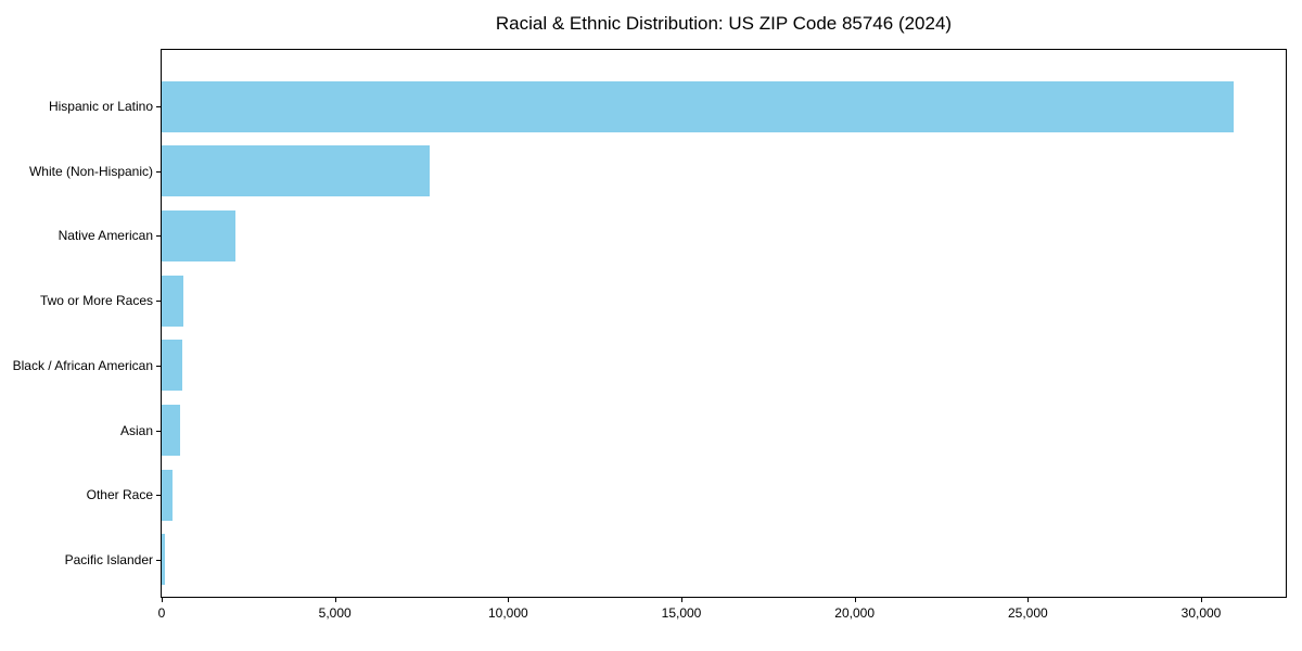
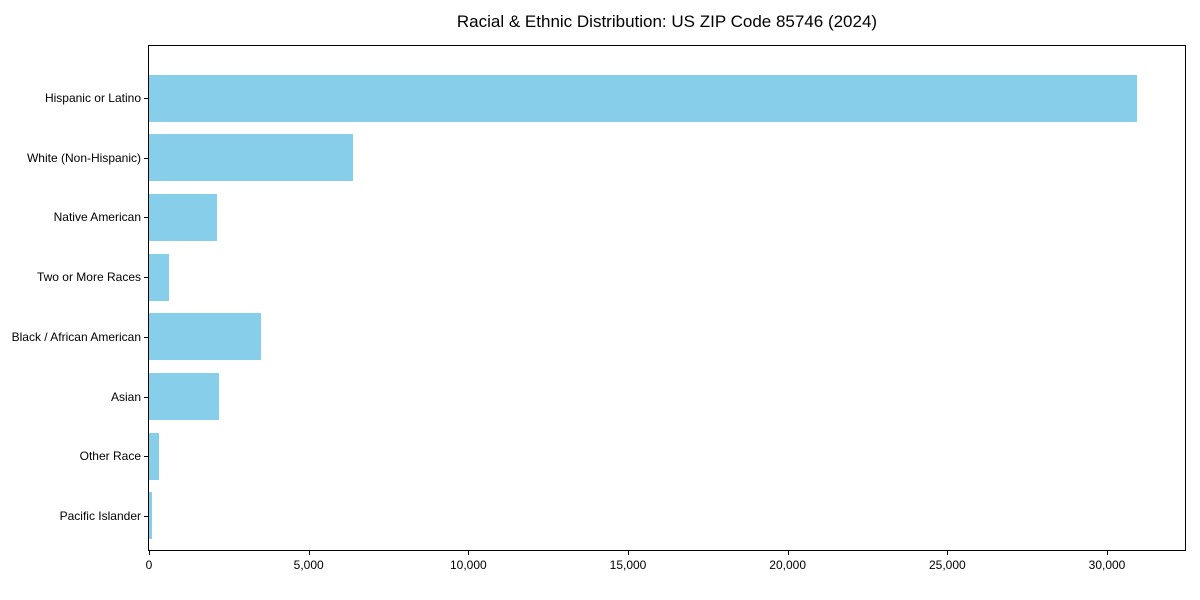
White (Non-Hispanic): 7800 -> 6400
Black / African American: 600 -> 3500
Asian: 500 -> 2200
